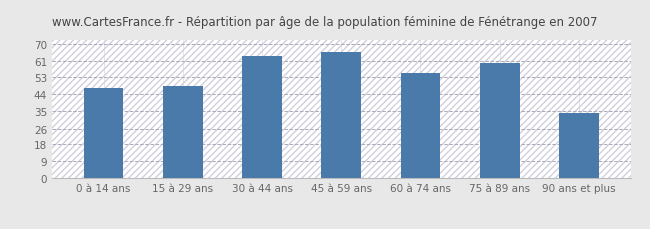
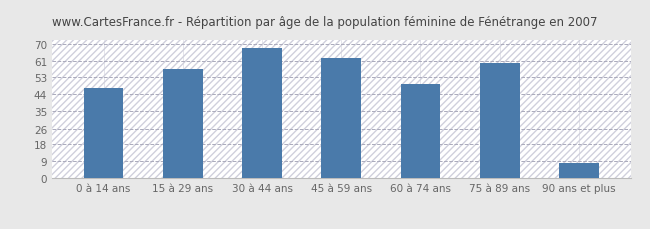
15 à 29 ans: 48 -> 57
30 à 44 ans: 64 -> 68
45 à 59 ans: 66 -> 63
60 à 74 ans: 55 -> 49
90 ans et plus: 34 -> 8
